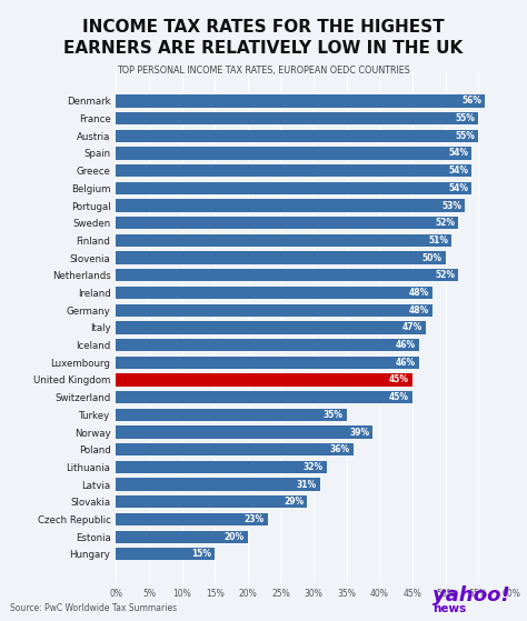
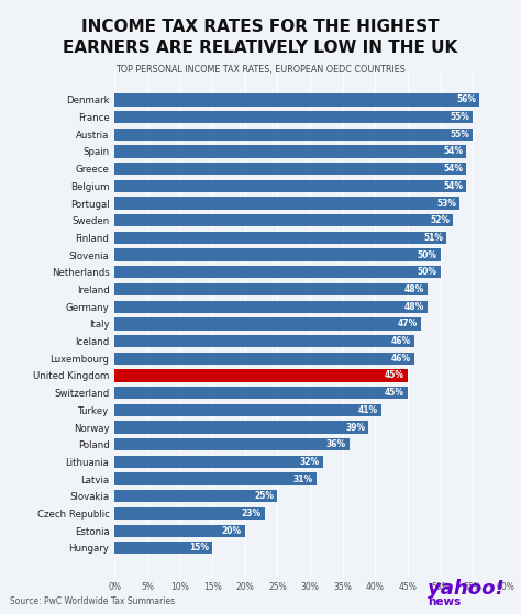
Netherlands: 52% -> 50%
Turkey: 35% -> 41%
Slovakia: 29% -> 25%
